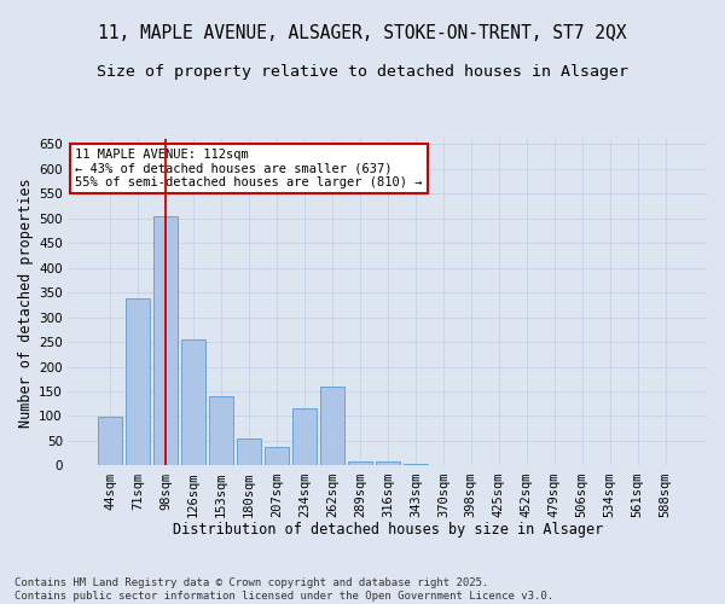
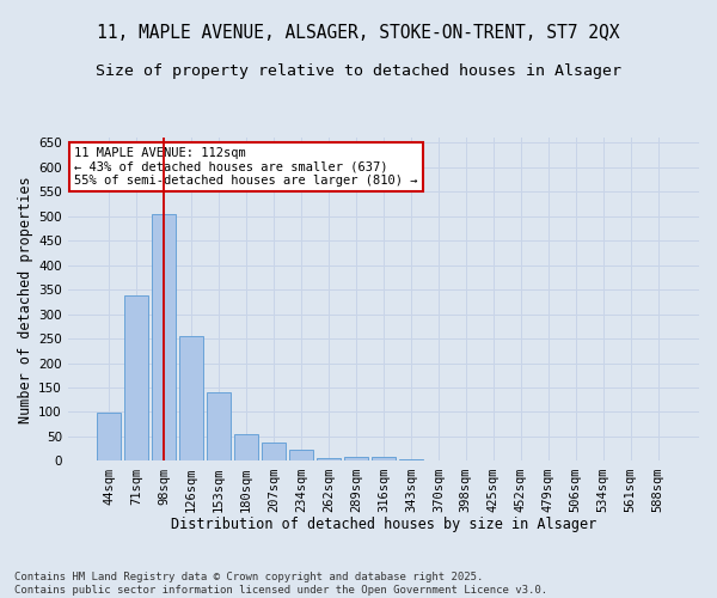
234sqm: 115 -> 22
262sqm: 160 -> 7
